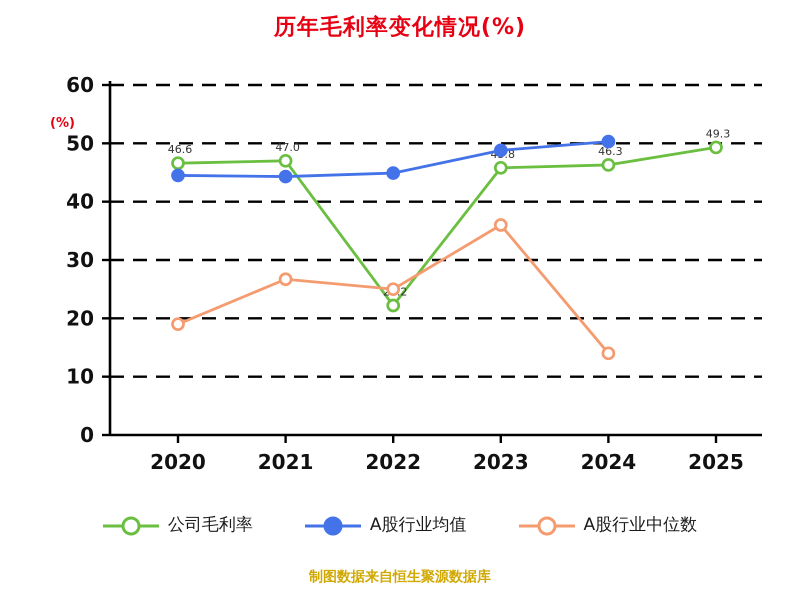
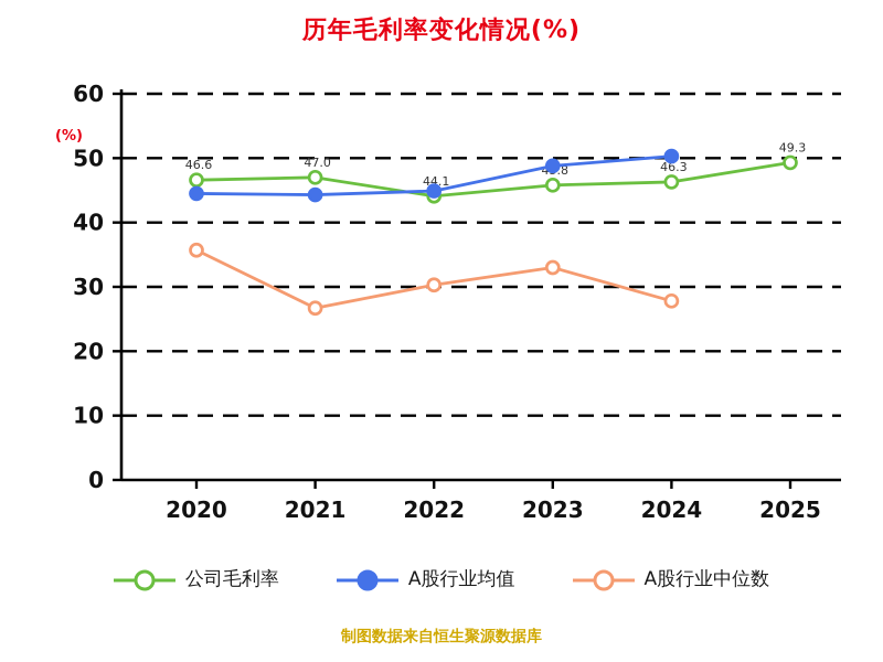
A股行业中位数/2020: 19 -> 36
公司毛利率/2022: 22.2 -> 44.1
A股行业中位数/2022: 25 -> 30
A股行业中位数/2023: 36 -> 33
A股行业中位数/2024: 14 -> 28
